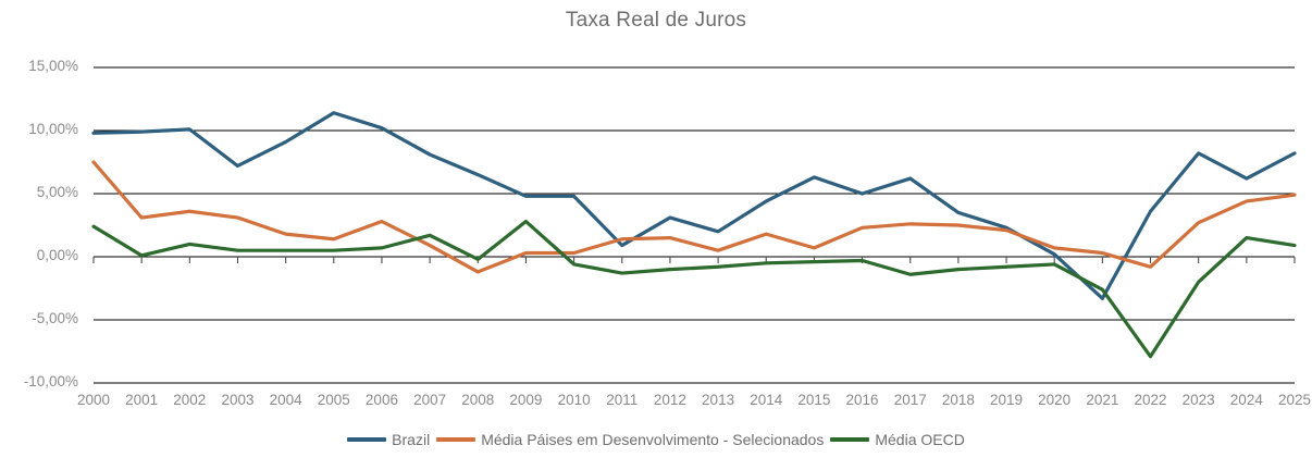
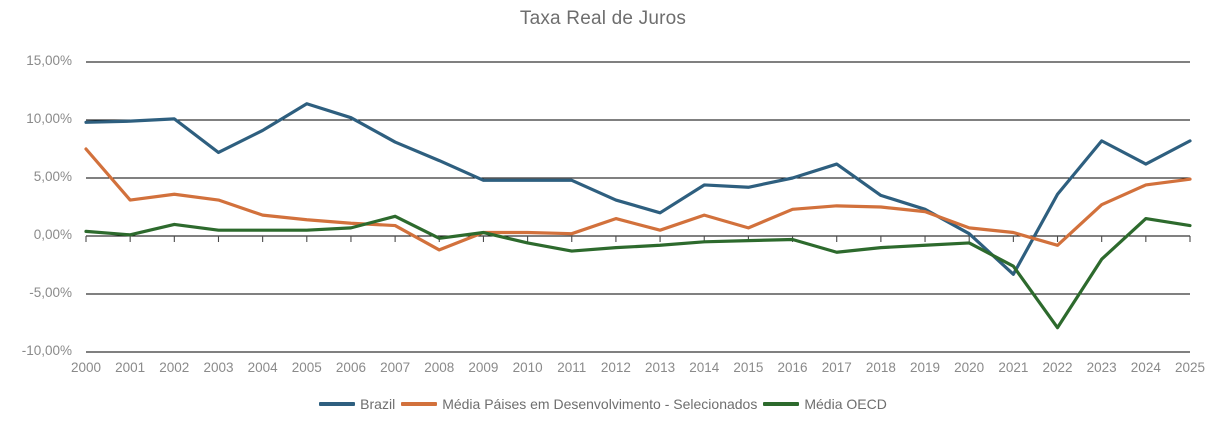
Média OECD/2000: 2,4% -> 0,4%
Média Páises em Desenvolvimento - Selecionados/2006: 2,8% -> 1,1%
Média OECD/2009: 2,8% -> 0,3%
Brazil/2011: 0,9% -> 4,8%
Média Páises em Desenvolvimento - Selecionados/2011: 1,4% -> 0,2%
Brazil/2015: 6,3% -> 4,2%
